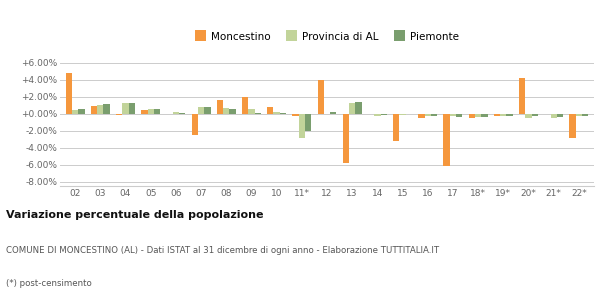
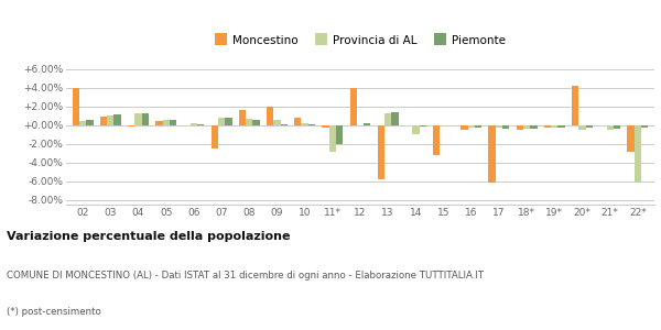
Moncestino/02: 4.8% -> 4.0%
Provincia di AL/14: -0.3% -> -1.0%
Provincia di AL/22*: -0.3% -> -6.2%
